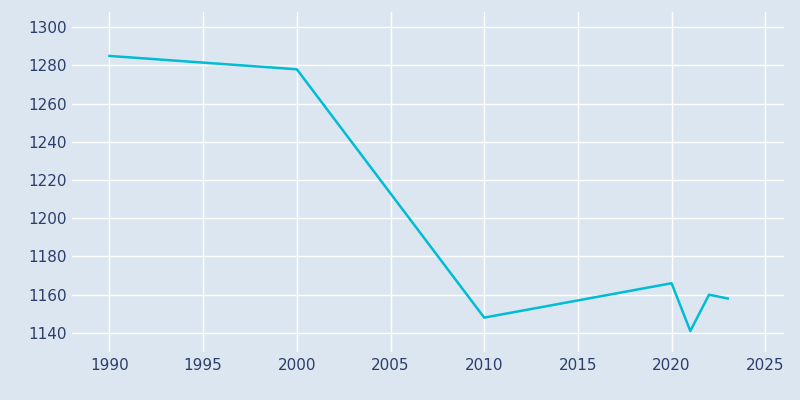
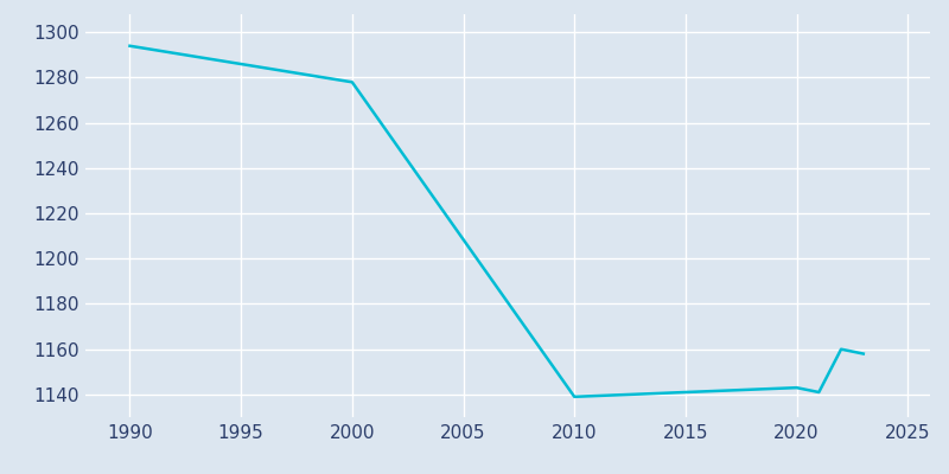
1990: 1285 -> 1294
2010: 1148 -> 1139
2020: 1166 -> 1143
